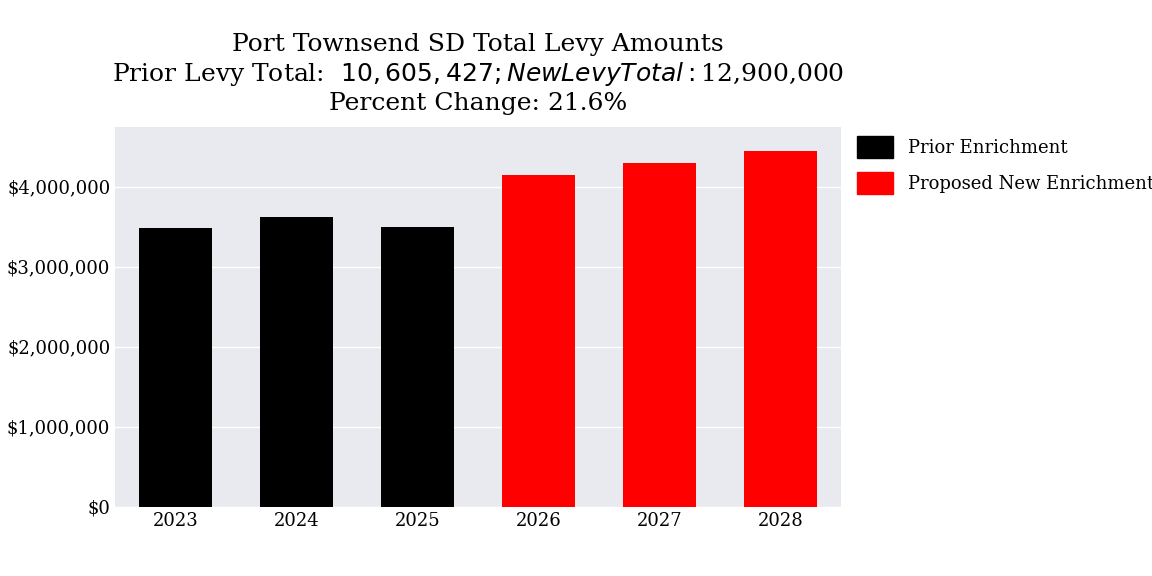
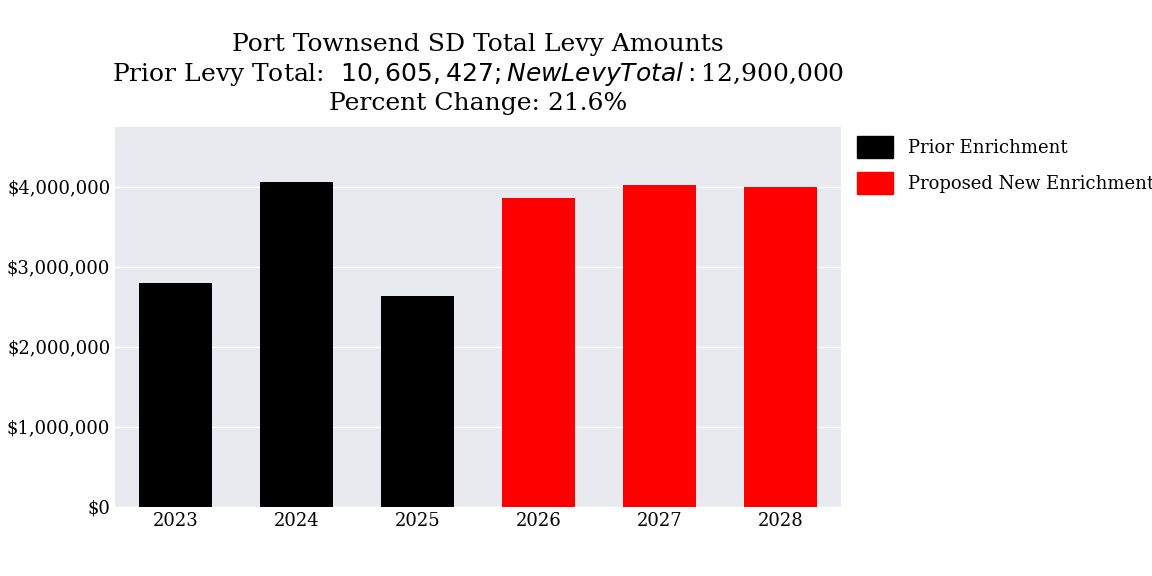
2023: $3,480,000 -> $2,800,000
2024: $3,630,000 -> $4,060,000
2025: $3,500,000 -> $2,640,000
2026: $4,150,000 -> $3,860,000
2027: $4,300,000 -> $4,020,000
2028: $4,450,000 -> $4,000,000
